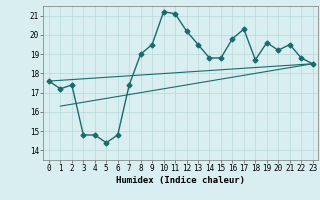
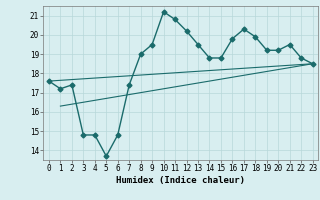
5: 14.4 -> 13.7
11: 21.1 -> 20.8
18: 18.7 -> 19.9
19: 19.6 -> 19.2
